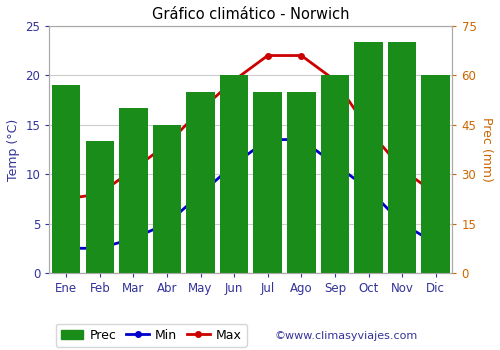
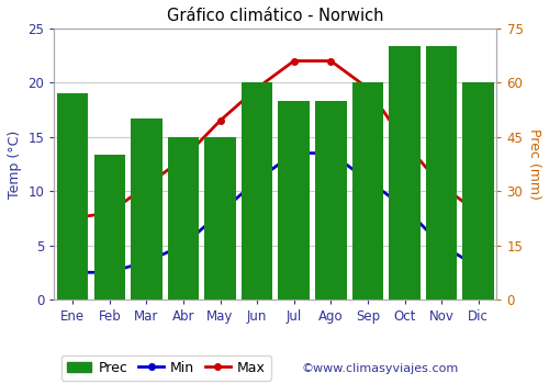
Prec/May: 55 -> 45
